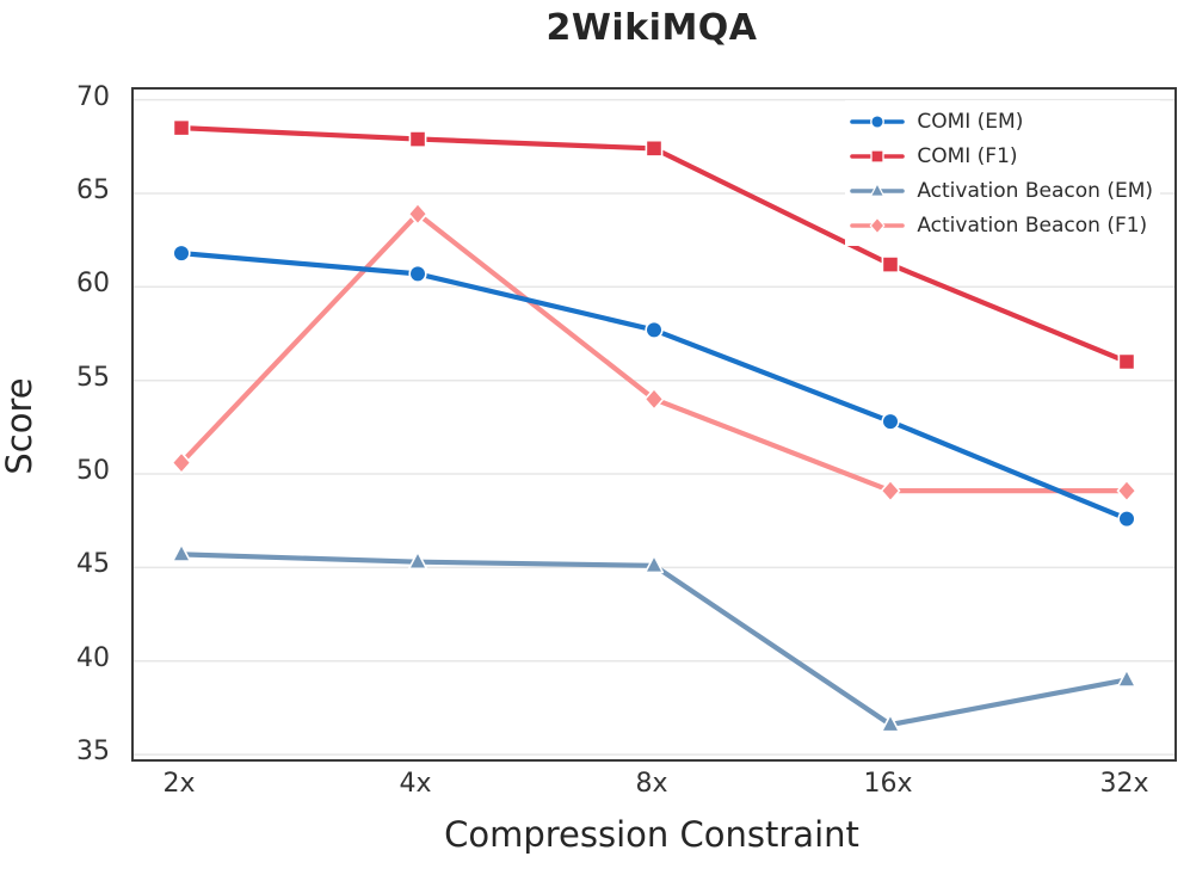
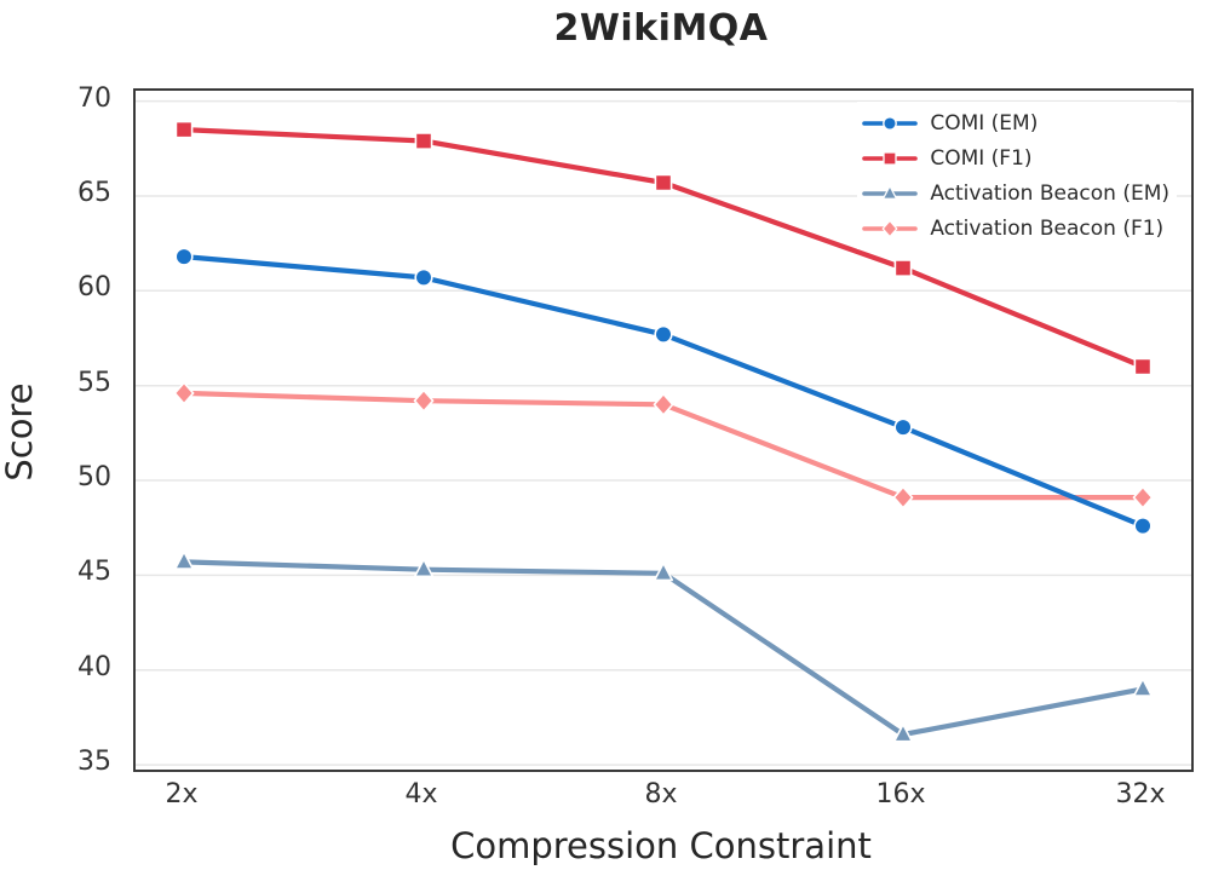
Activation Beacon (F1)/2x: 50.6 -> 54.6
Activation Beacon (F1)/4x: 63.9 -> 54.2
COMI (F1)/8x: 67.4 -> 65.7
